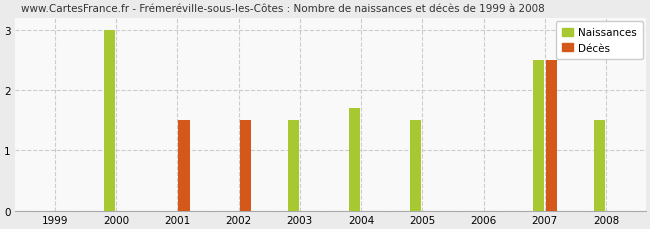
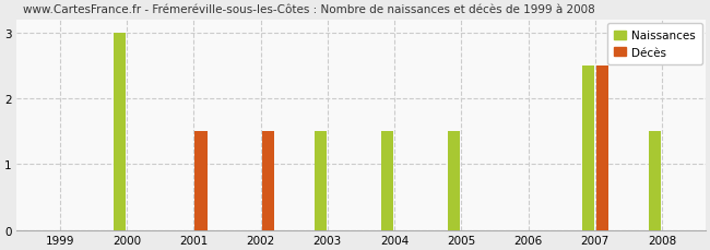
Naissances/2004: 1.7 -> 1.5
